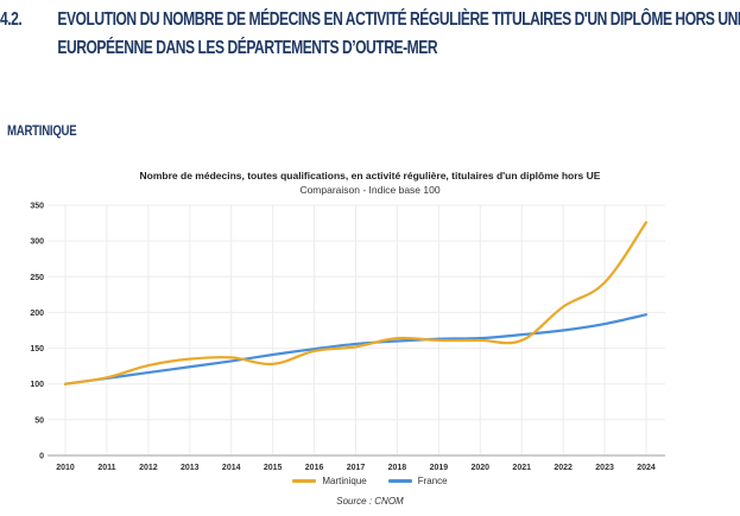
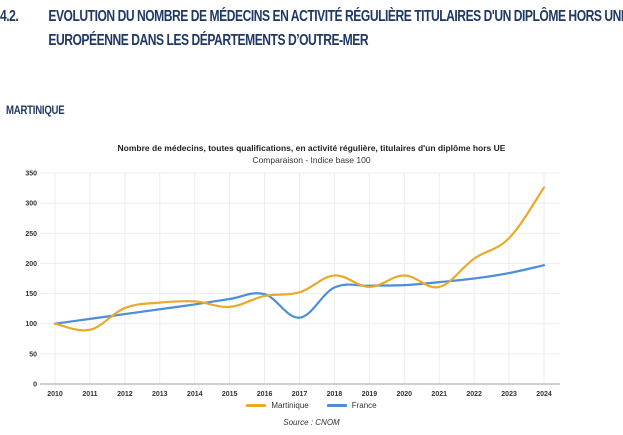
Martinique/2011: 110 -> 90
France/2017: 160 -> 110
Martinique/2018: 160 -> 180
Martinique/2020: 160 -> 180
